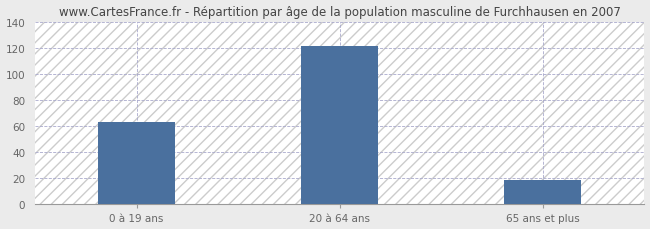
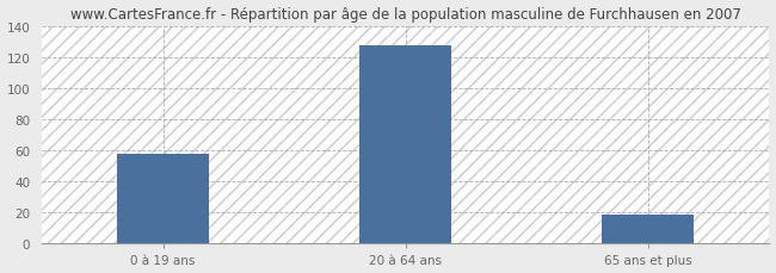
0 à 19 ans: 63 -> 58
20 à 64 ans: 121 -> 127
